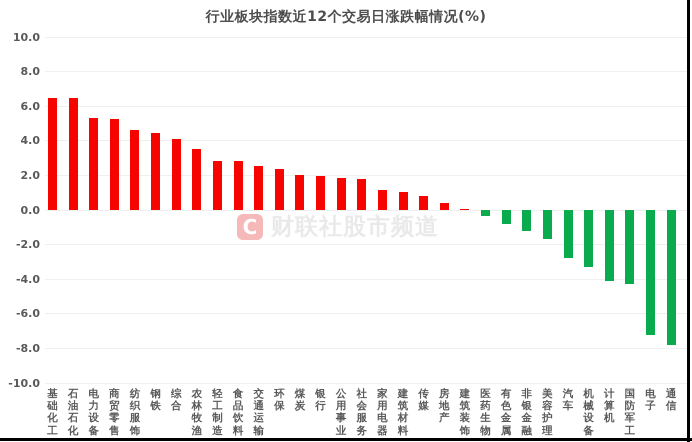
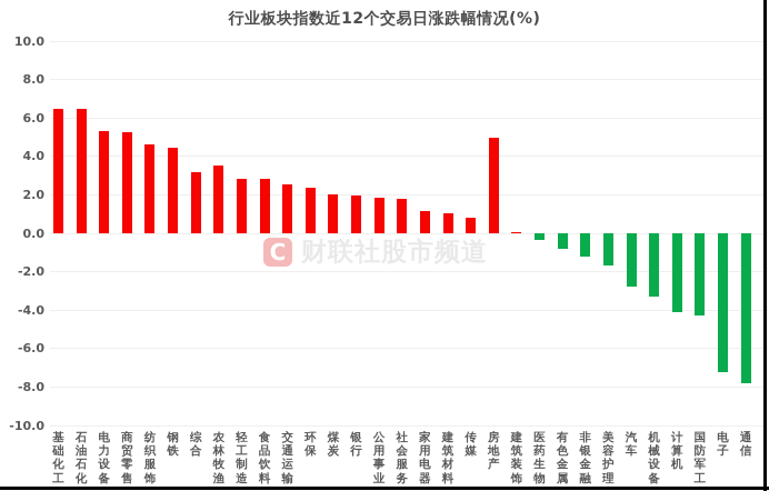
综合: 4.1 -> 3.2
房地产: 0.4 -> 5.0
